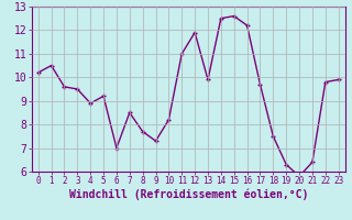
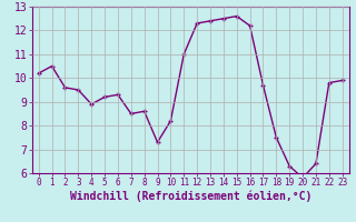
6: 7.0 -> 9.3
8: 7.7 -> 8.6
12: 11.9 -> 12.3
13: 9.9 -> 12.4
